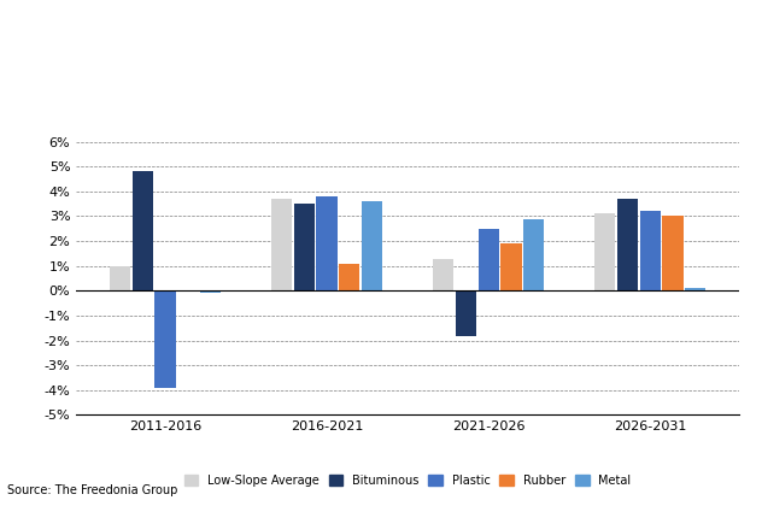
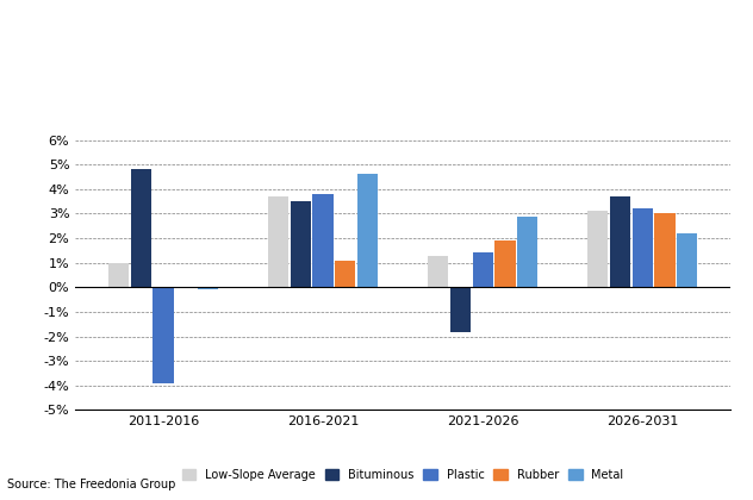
Metal/2016-2021: 3.6% -> 4.6%
Plastic/2021-2026: 2.5% -> 1.4%
Metal/2026-2031: 0.1% -> 2.2%
